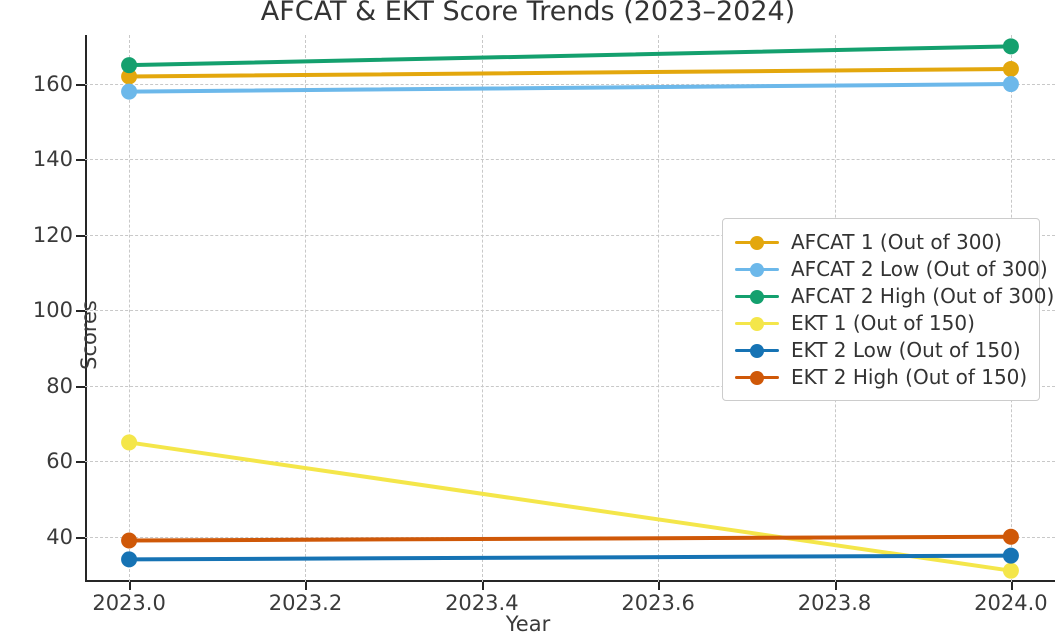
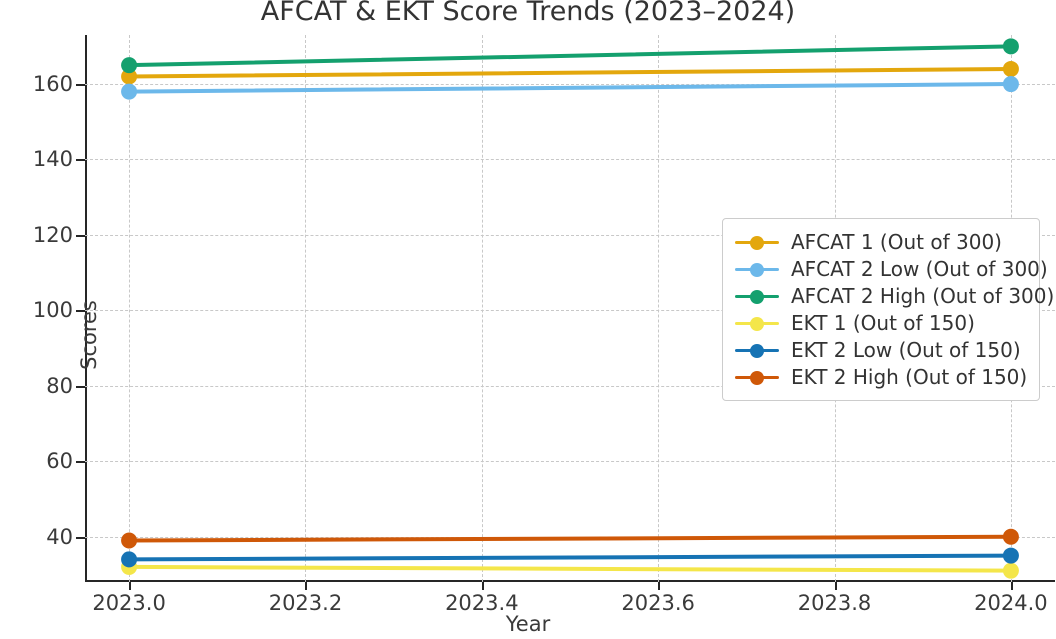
EKT 1 (Out of 150)/2023.0: 65 -> 32
